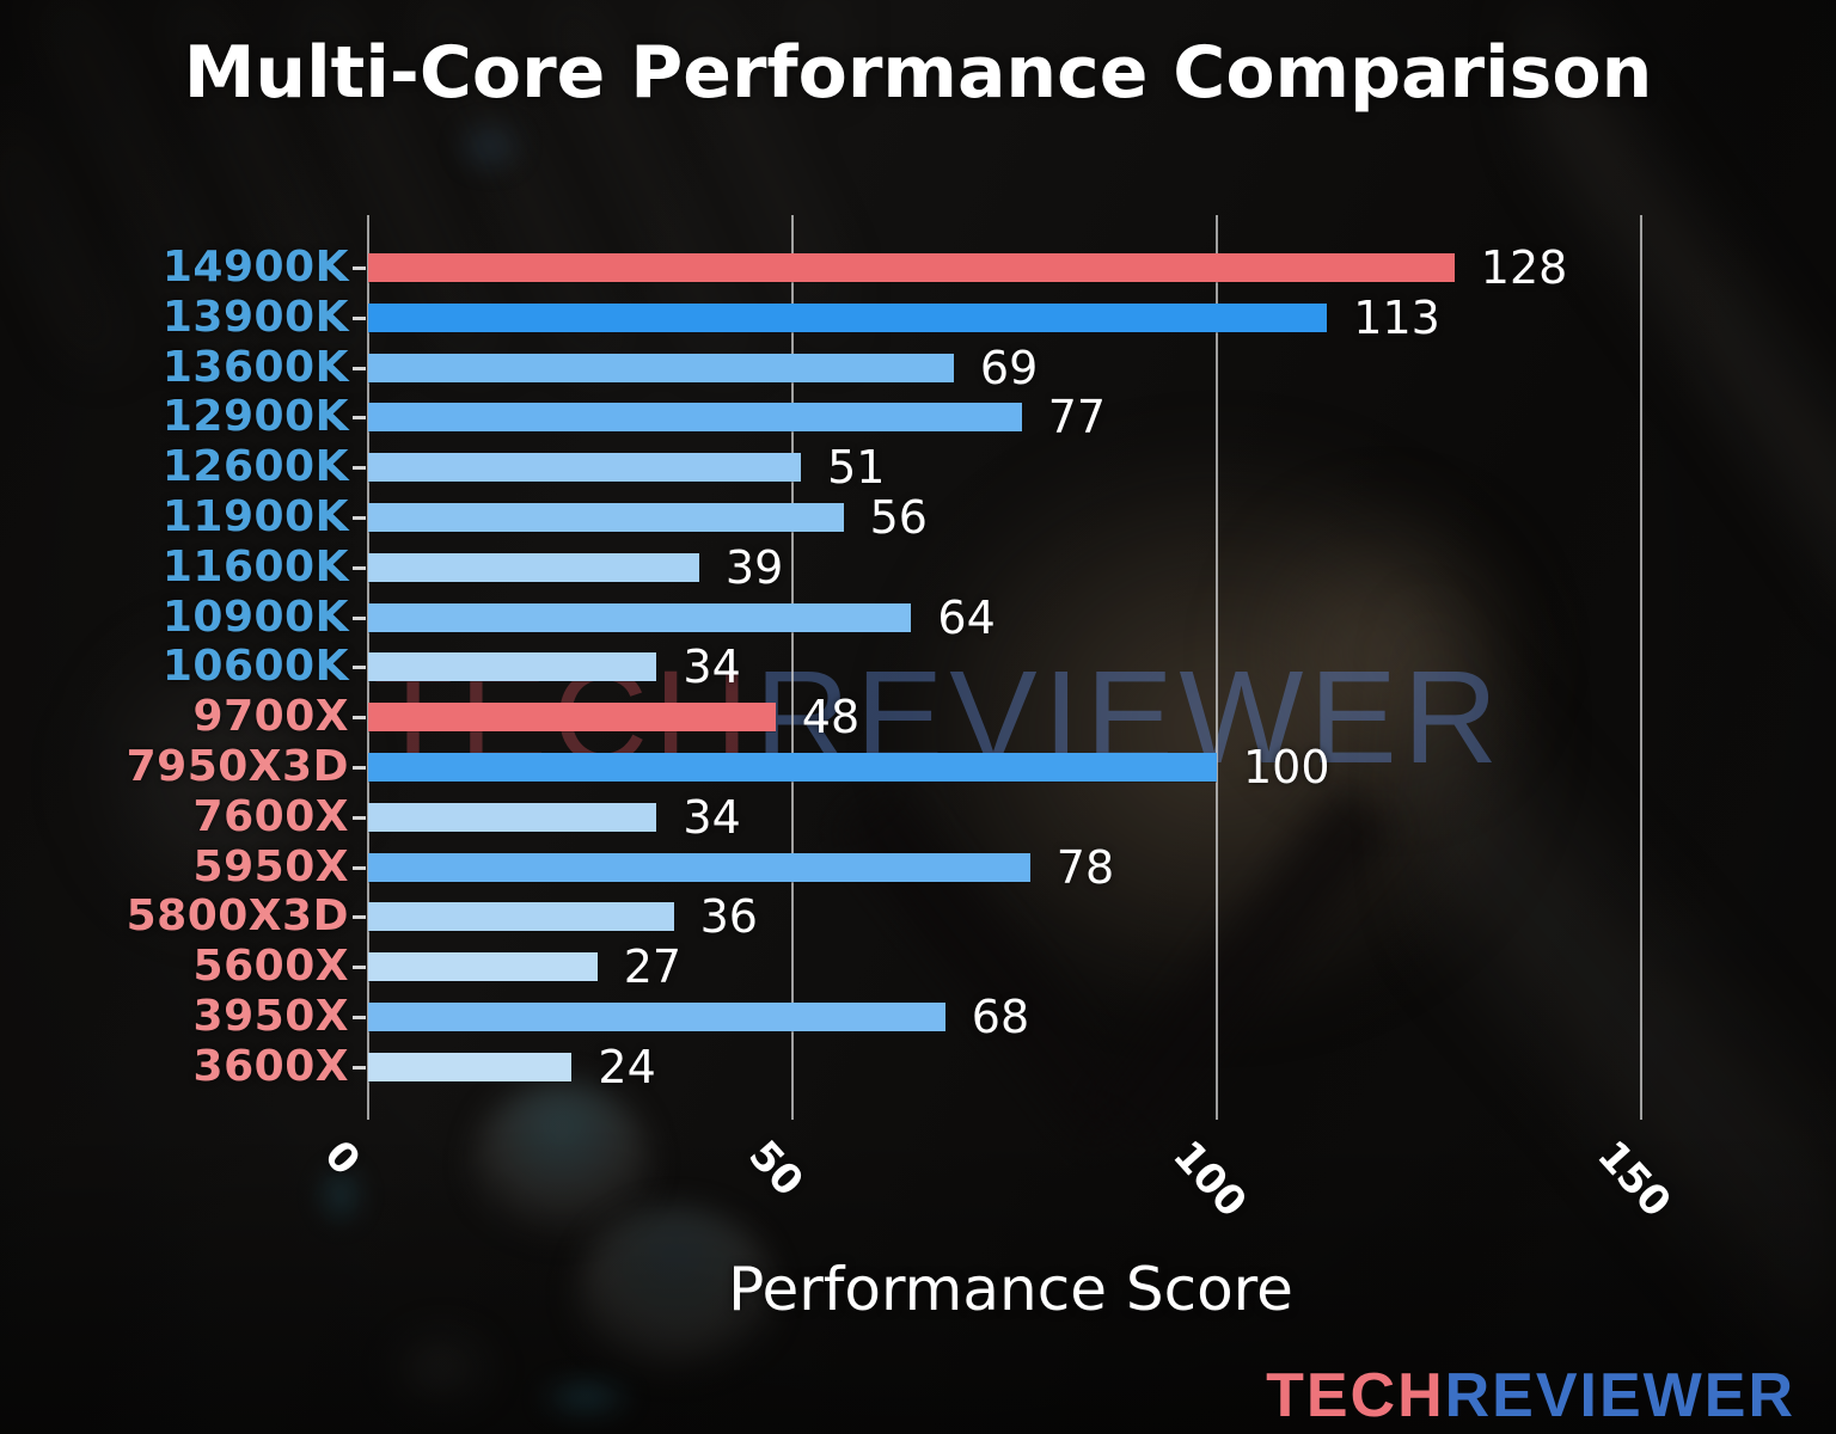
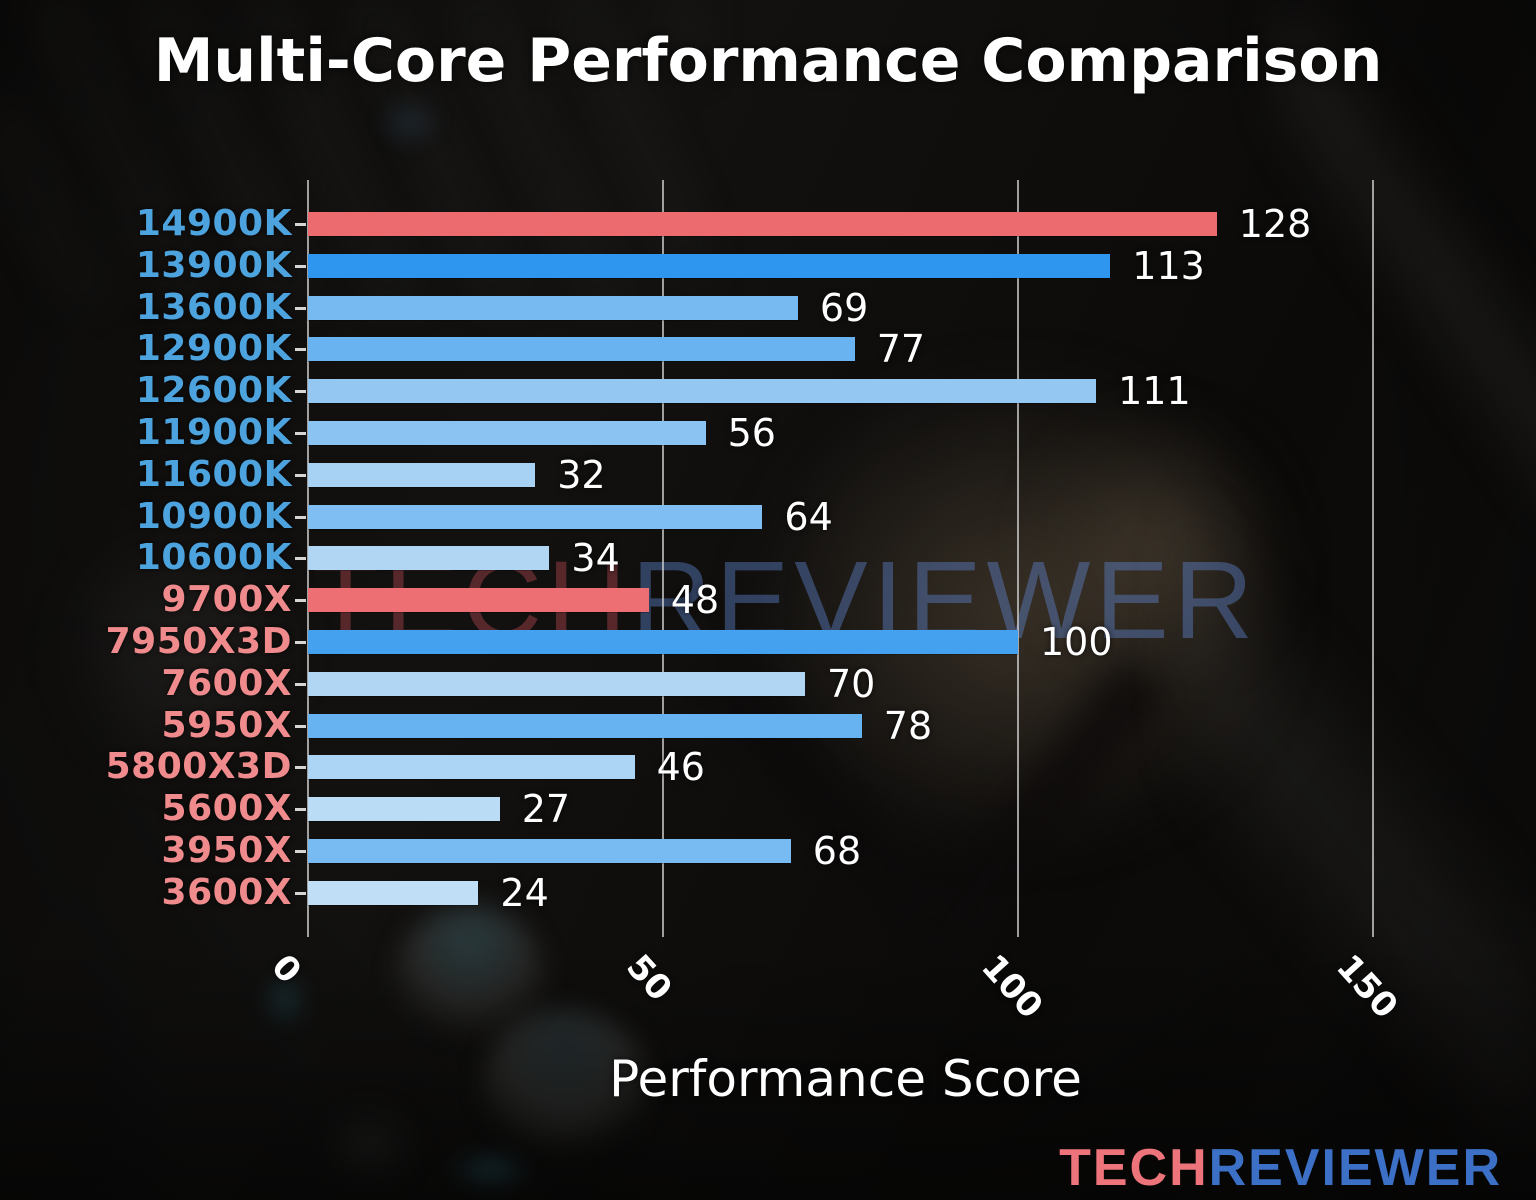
12600K: 51 -> 111
11600K: 39 -> 32
7600X: 34 -> 70
5800X3D: 36 -> 46
